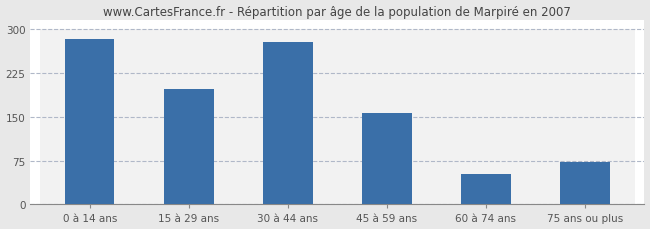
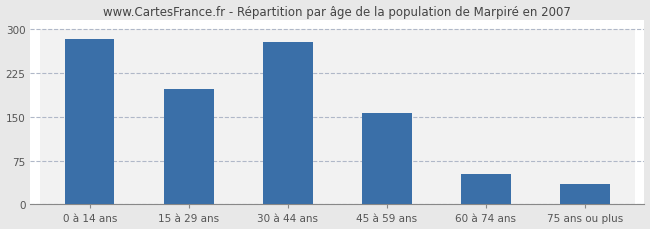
75 ans ou plus: 72 -> 35
